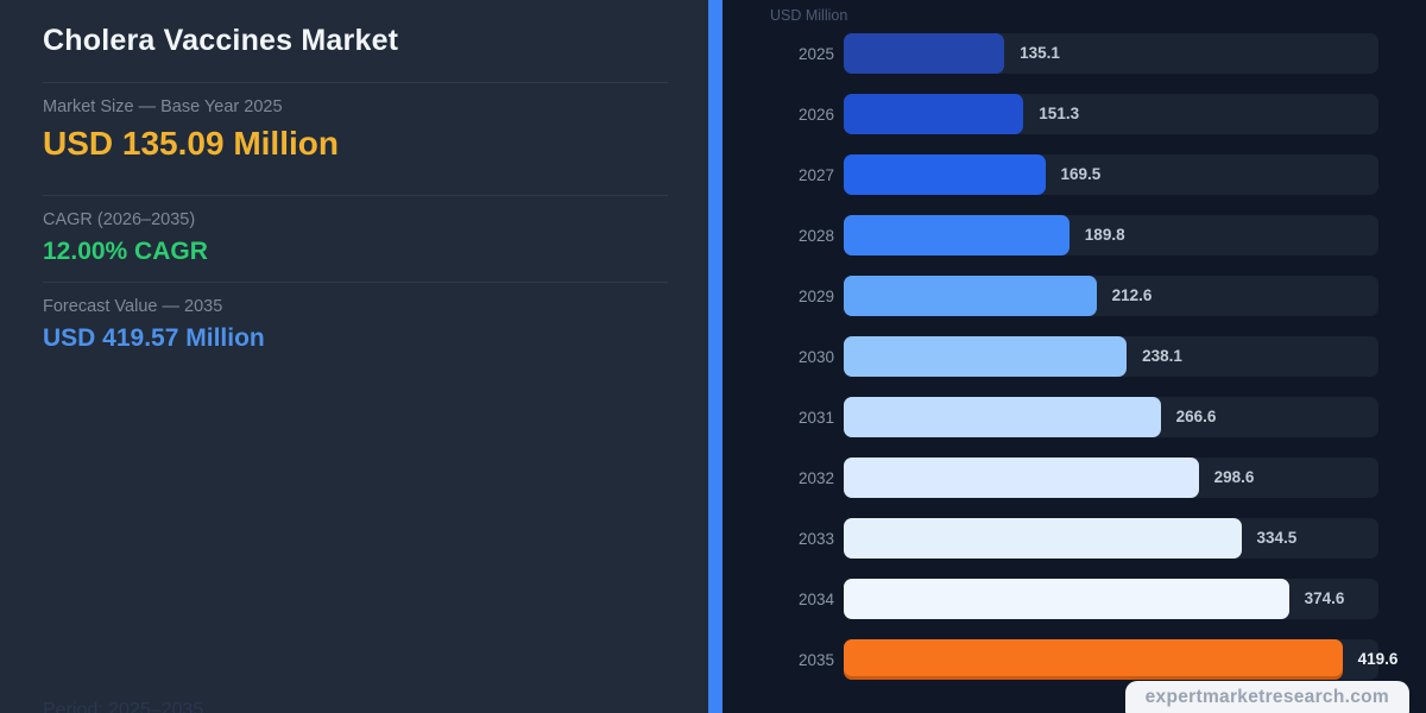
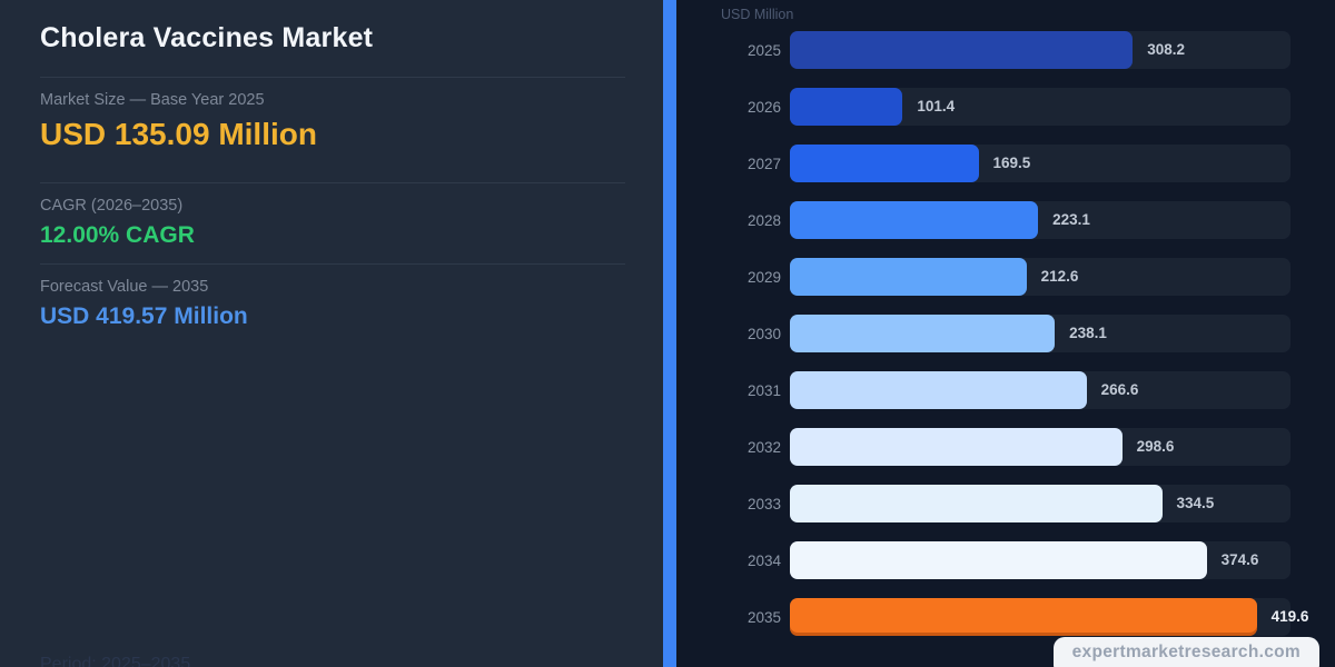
2025: 135.1 -> 308.2
2026: 151.3 -> 101.4
2028: 189.8 -> 223.1
